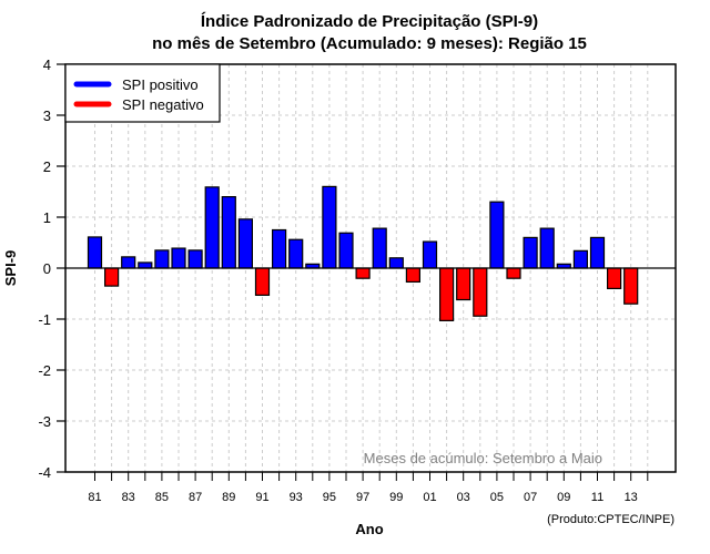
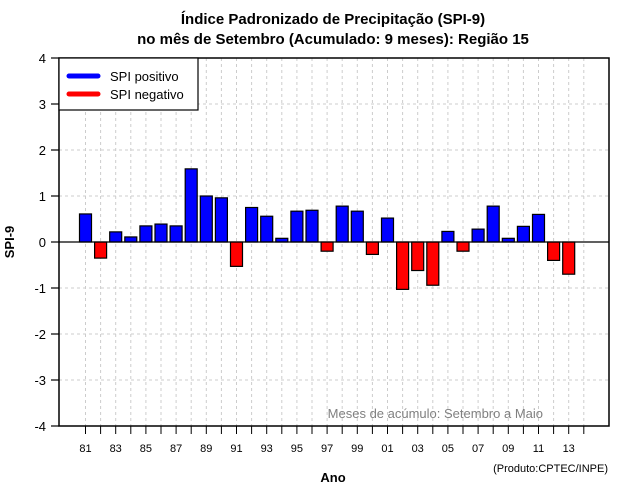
89: 1.4 -> 1.0
95: 1.6 -> 0.7
99: 0.2 -> 0.7
05: 1.3 -> 0.2
07: 0.6 -> 0.3
